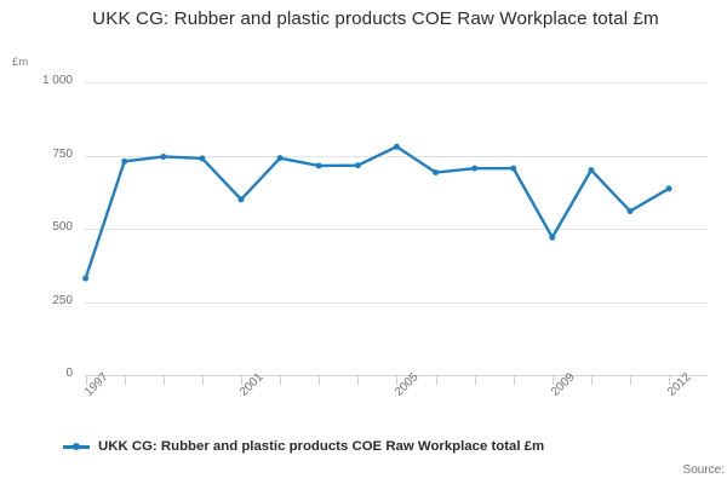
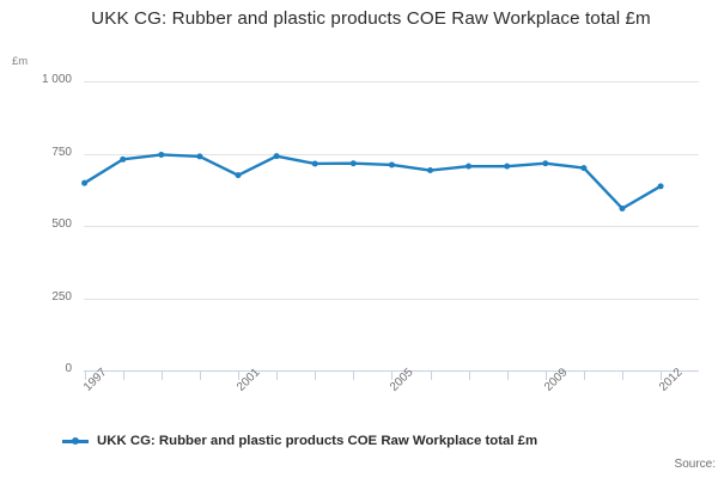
1997: 330 -> 650
2001: 600 -> 680
2005: 780 -> 710
2009: 470 -> 720
